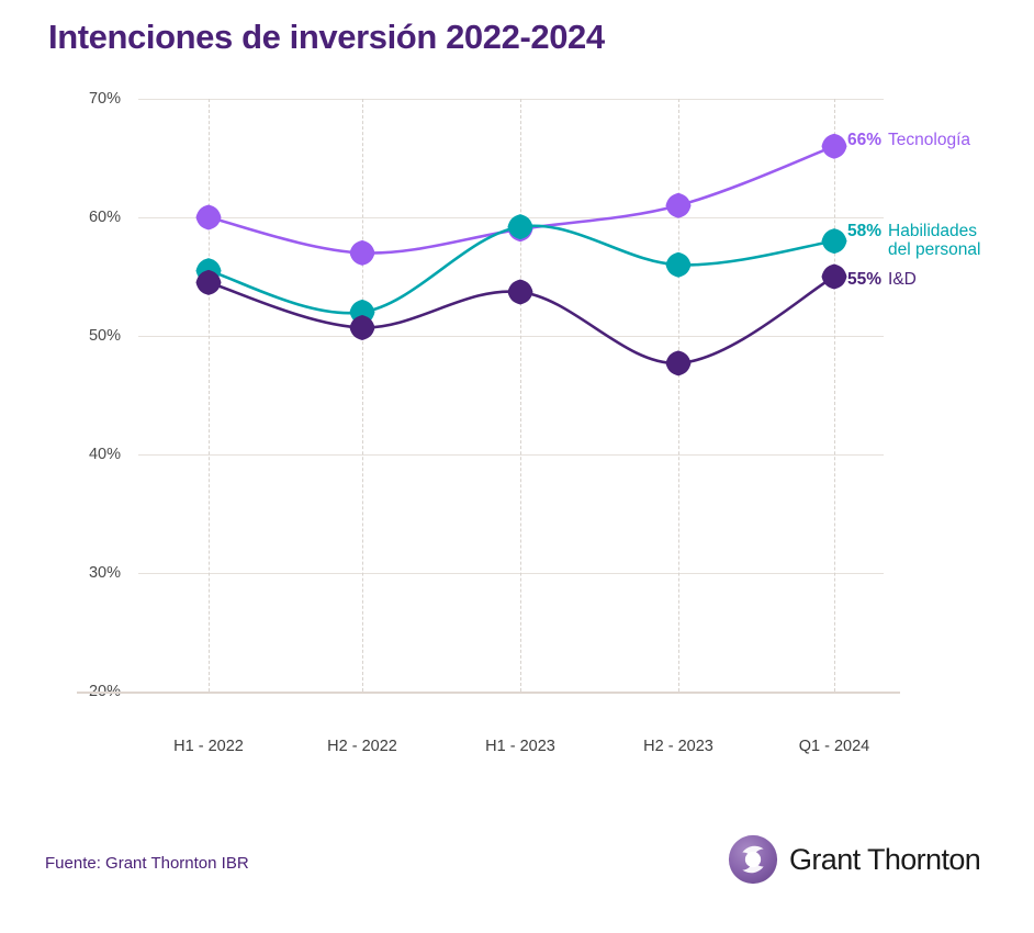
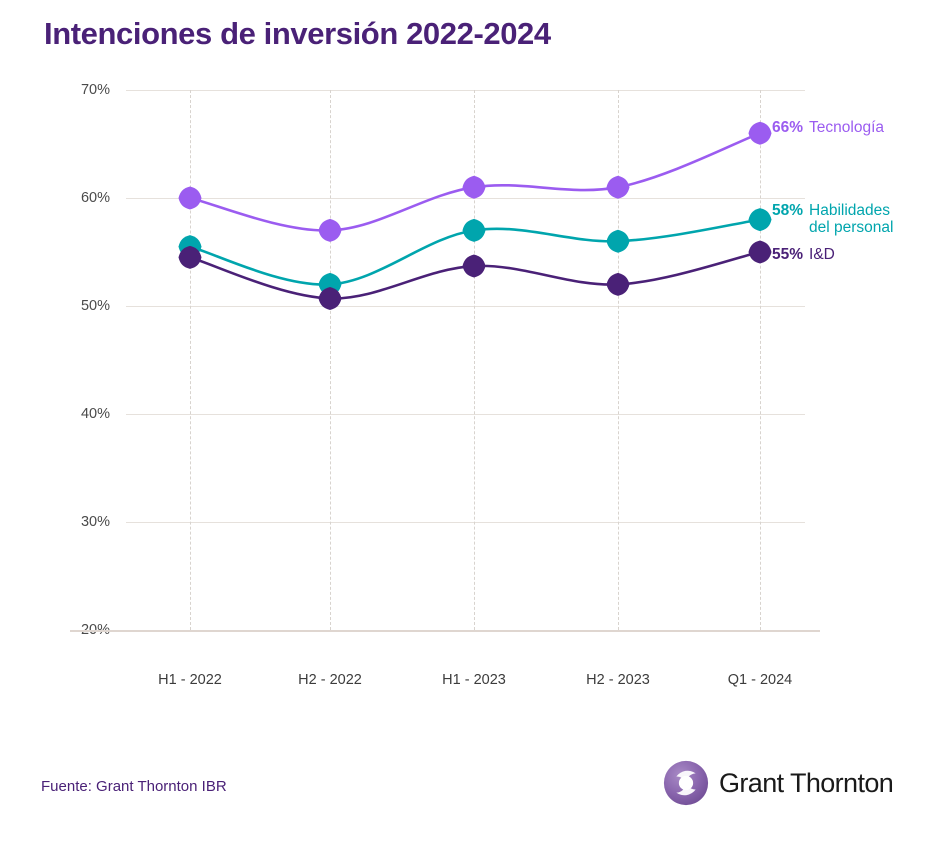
Tecnología/H1 - 2023: 59% -> 61%
Habilidades del personal/H1 - 2023: 59.2% -> 57.0%
I&D/H2 - 2023: 47.7% -> 52.0%
